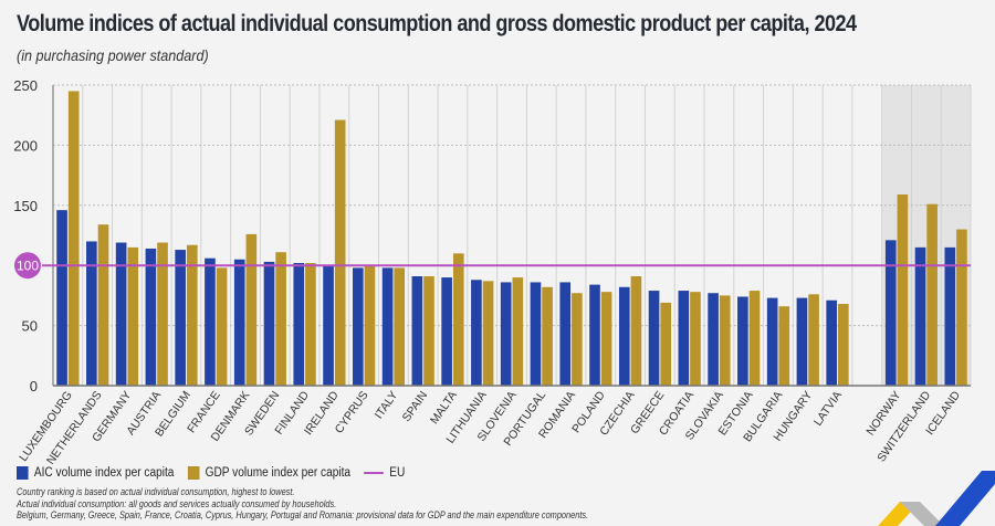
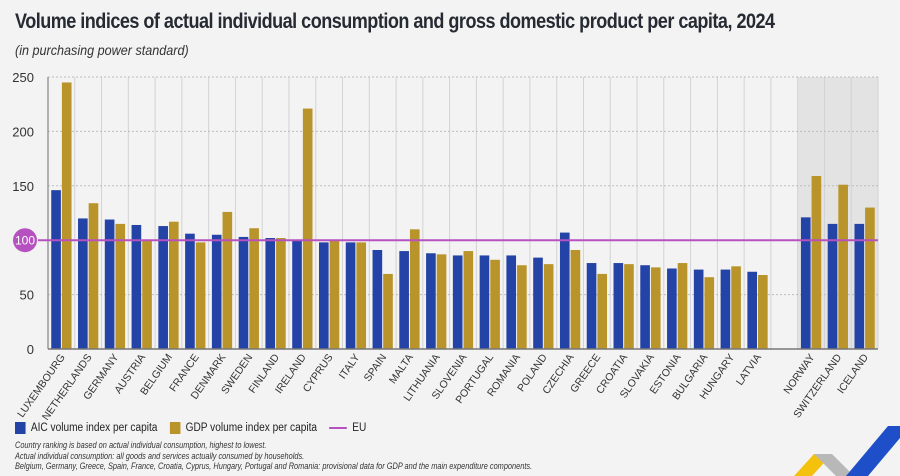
GDP volume index per capita/AUSTRIA: 119 -> 100
GDP volume index per capita/SPAIN: 91 -> 69
AIC volume index per capita/CZECHIA: 82 -> 107
